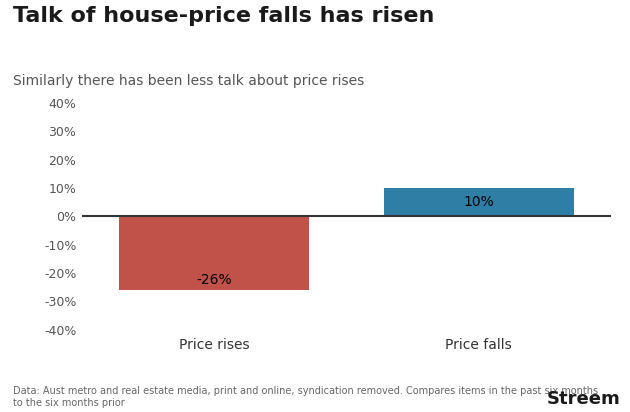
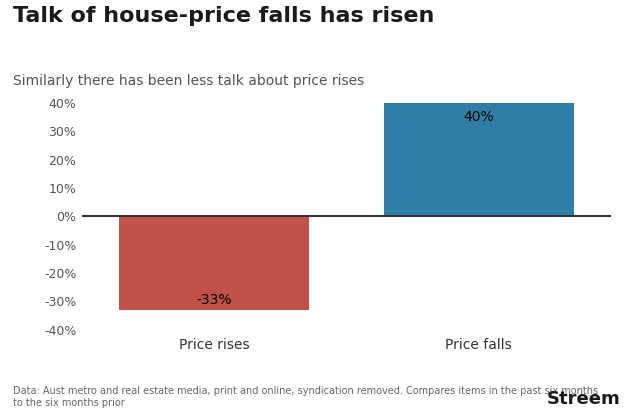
Price rises: -26% -> -33%
Price falls: 10% -> 40%
